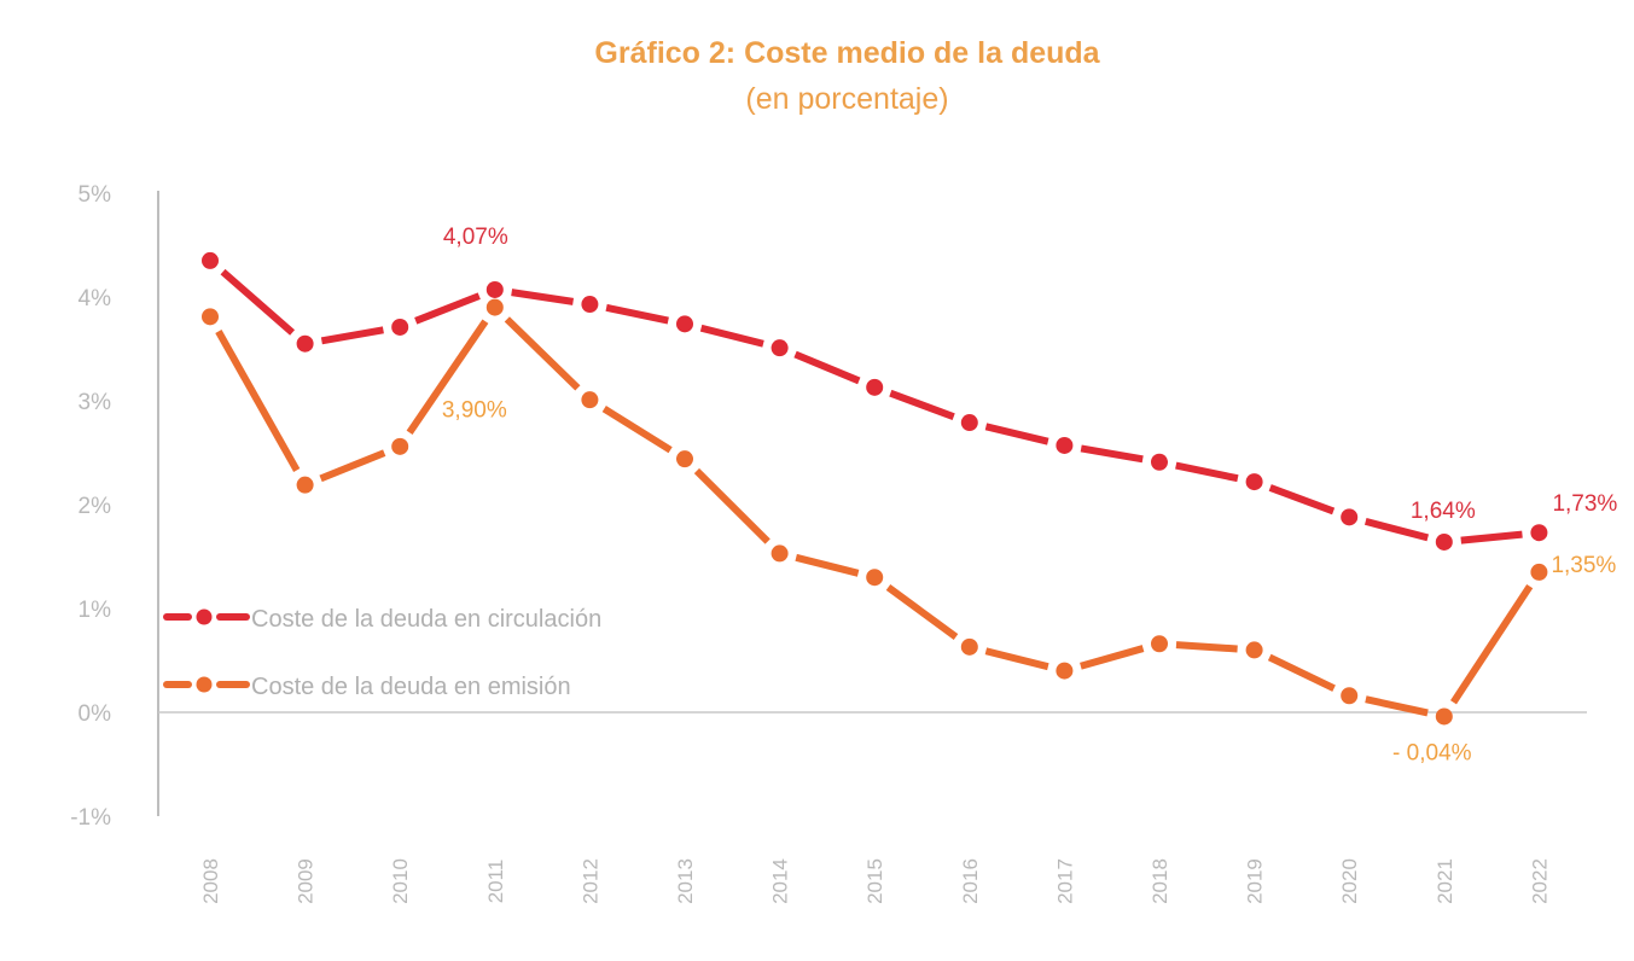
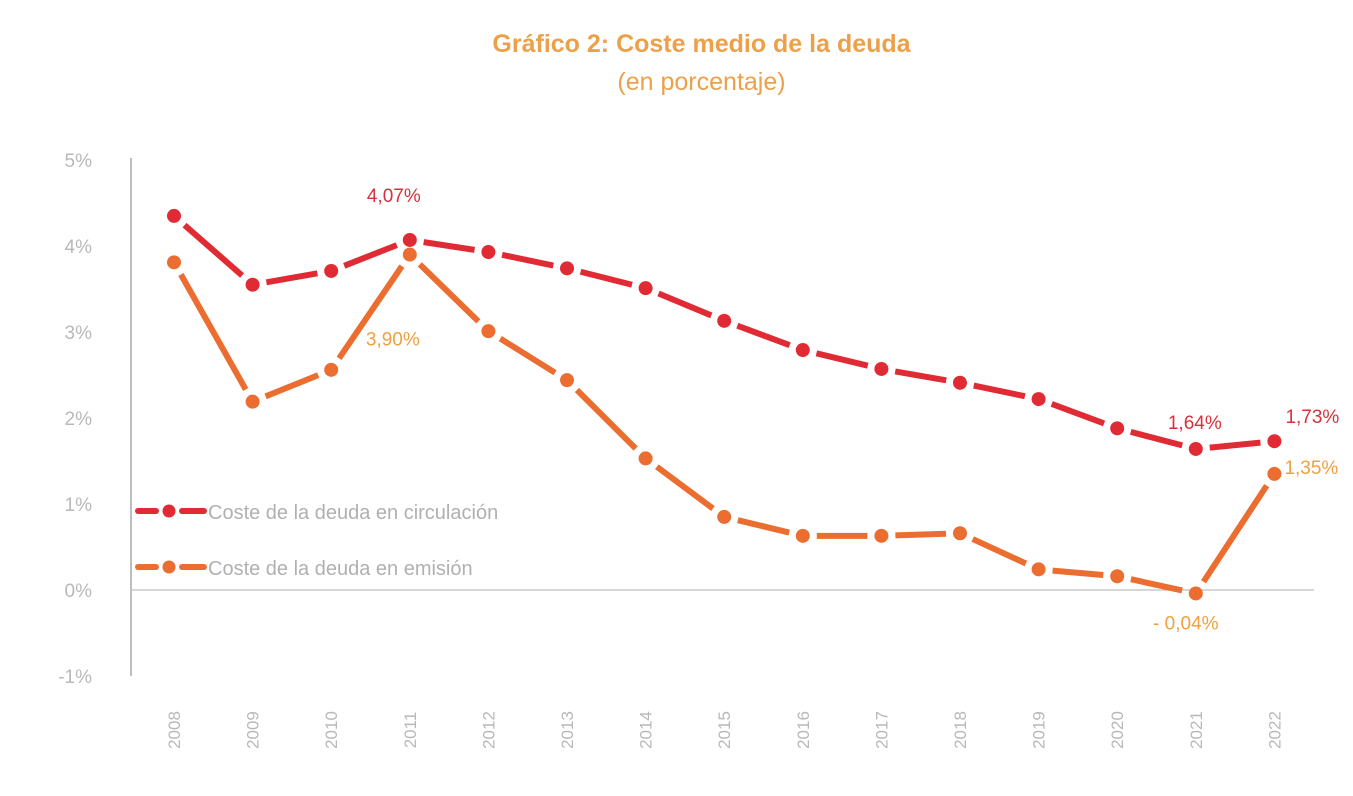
Coste de la deuda en emisión/2015: 1.3% -> 0.8%
Coste de la deuda en emisión/2017: 0.4% -> 0.6%
Coste de la deuda en emisión/2019: 0.6% -> 0.2%
